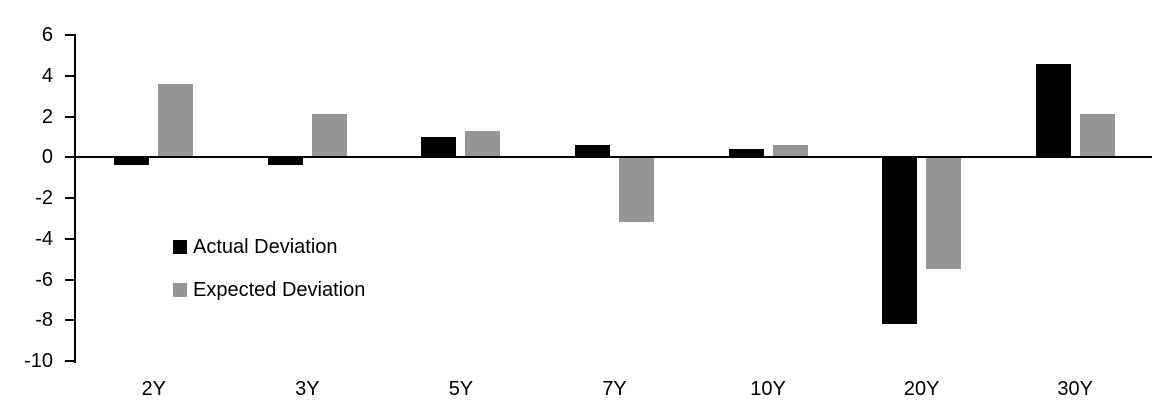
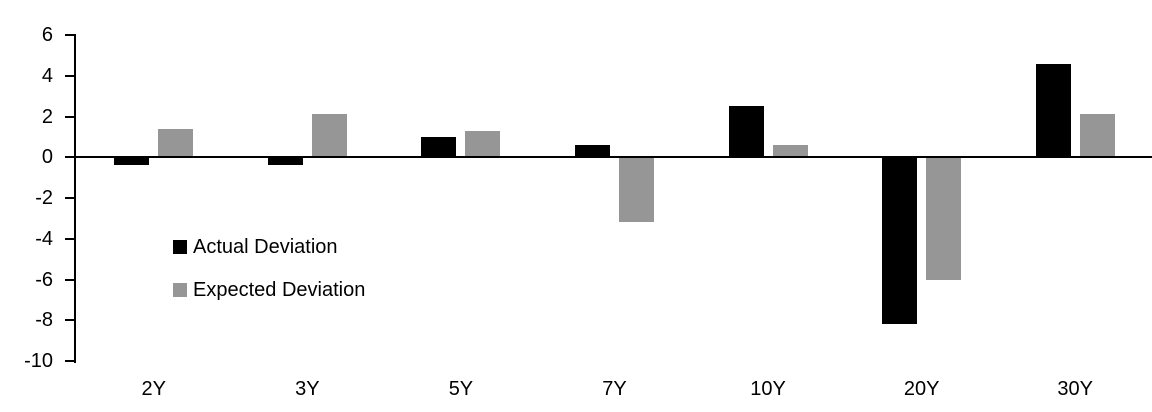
Expected Deviation/2Y: 3.6 -> 1.4
Actual Deviation/10Y: 0.4 -> 2.5
Expected Deviation/20Y: -5.5 -> -6.0
